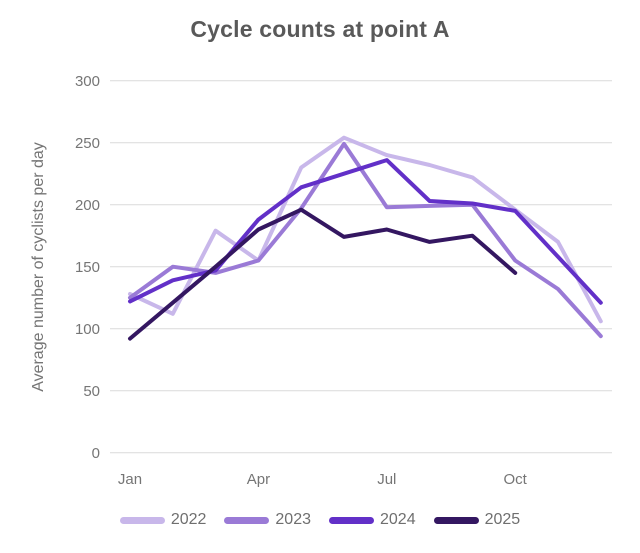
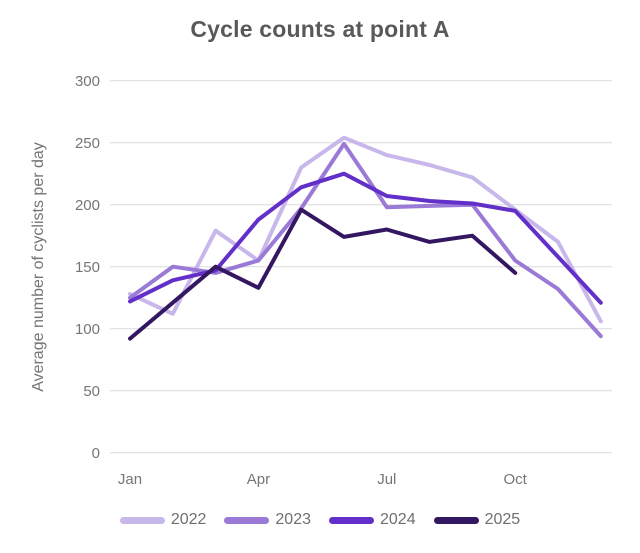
2025/Apr: 180 -> 133
2024/Jul: 236 -> 207
